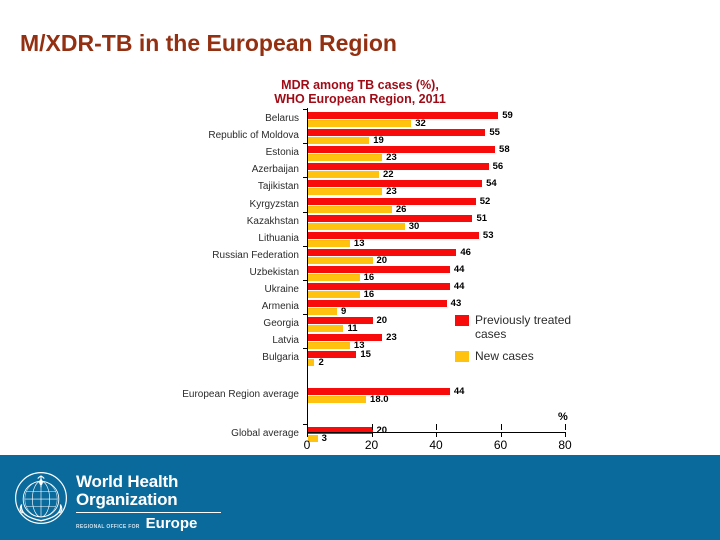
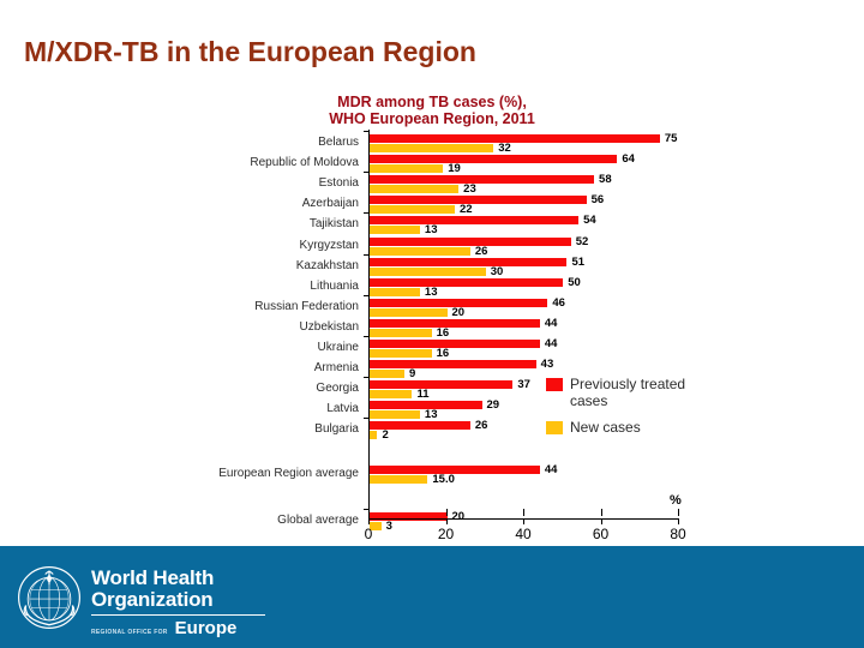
Previously treated cases/Belarus: 59 -> 75
Previously treated cases/Republic of Moldova: 55 -> 64
New cases/Tajikistan: 23 -> 13
Previously treated cases/Lithuania: 53 -> 50
Previously treated cases/Georgia: 20 -> 37
Previously treated cases/Latvia: 23 -> 29
Previously treated cases/Bulgaria: 15 -> 26
New cases/European Region average: 18.0 -> 15.0
